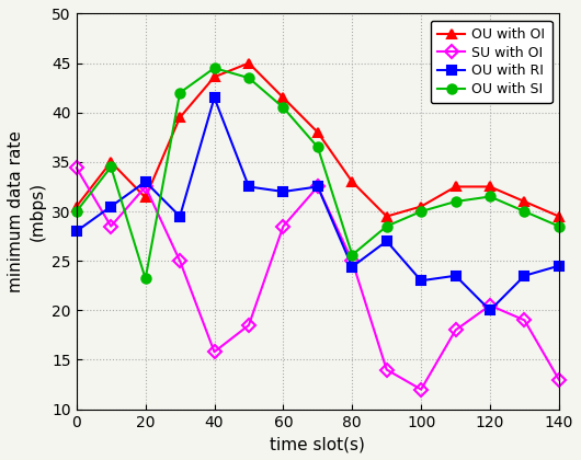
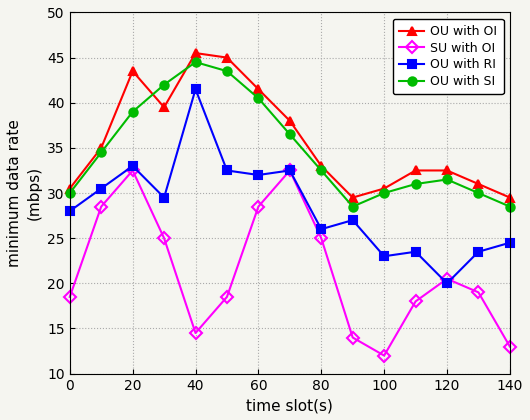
SU with OI/0: 34.4 -> 18.5
OU with OI/20: 31.4 -> 43.5
OU with SI/20: 23.2 -> 39.0
OU with OI/40: 43.6 -> 45.5
SU with OI/40: 15.8 -> 14.5
OU with RI/80: 24.4 -> 26.0
OU with SI/80: 25.6 -> 32.5
